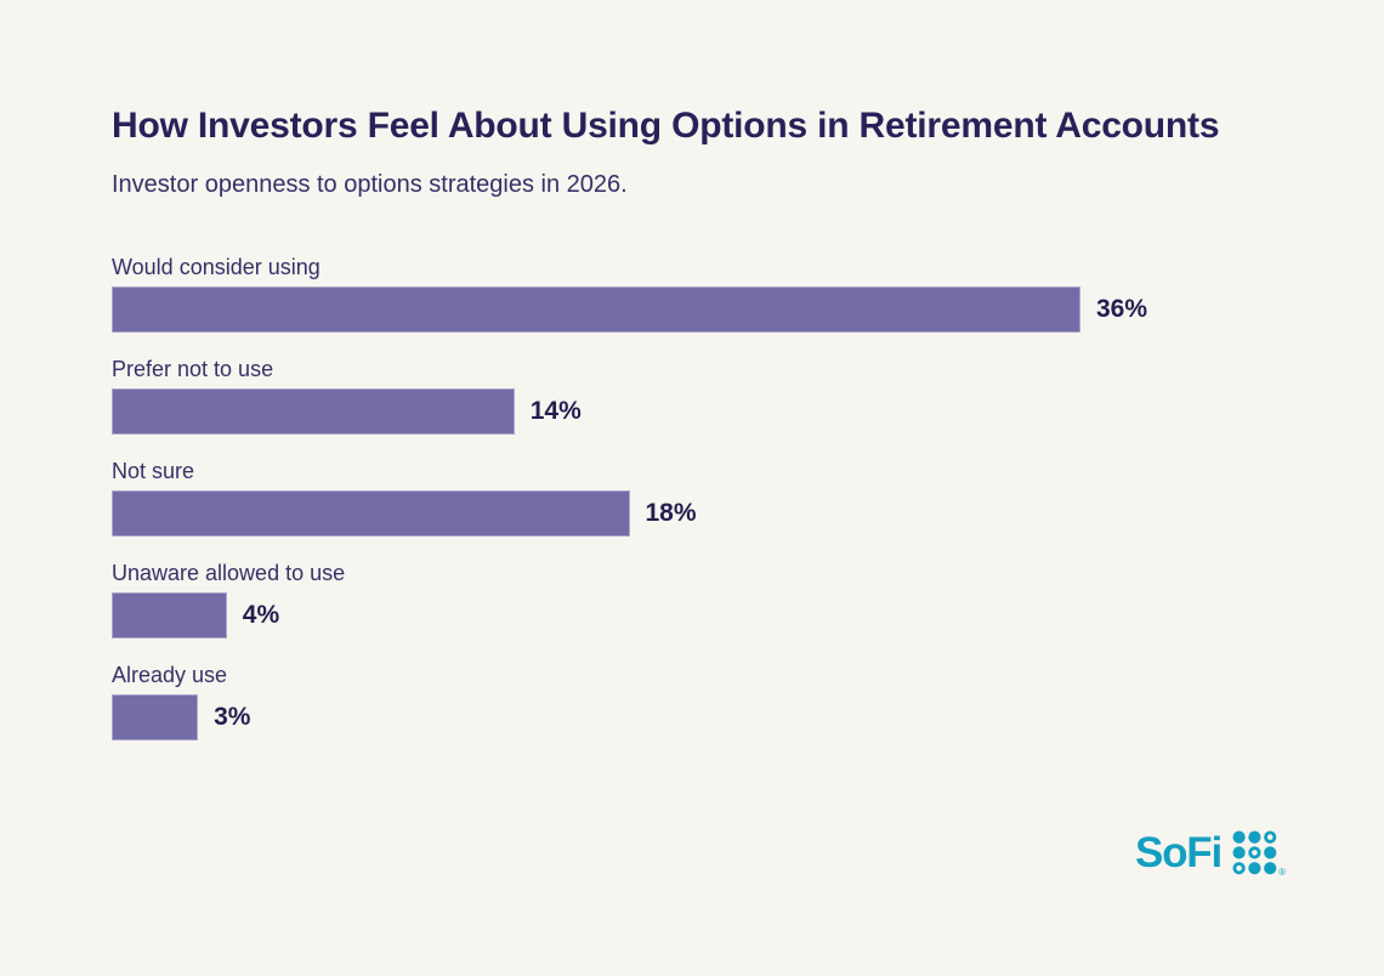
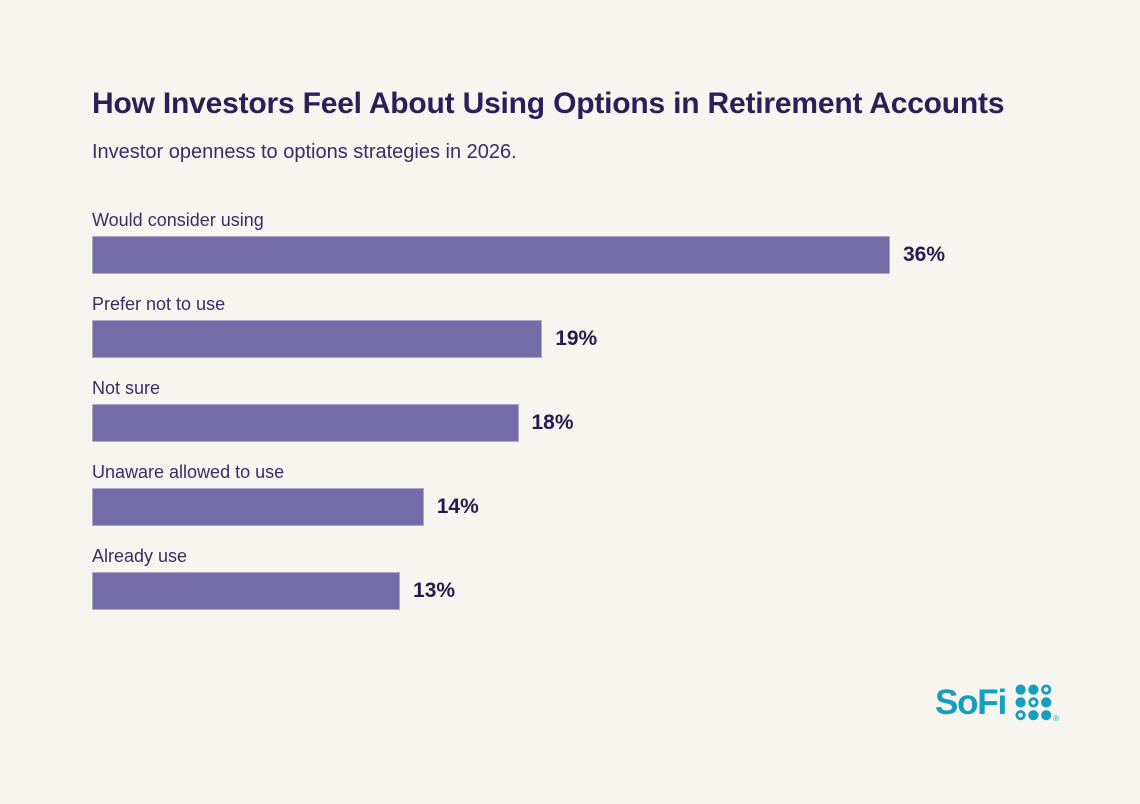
Prefer not to use: 14% -> 19%
Unaware allowed to use: 4% -> 14%
Already use: 3% -> 13%
